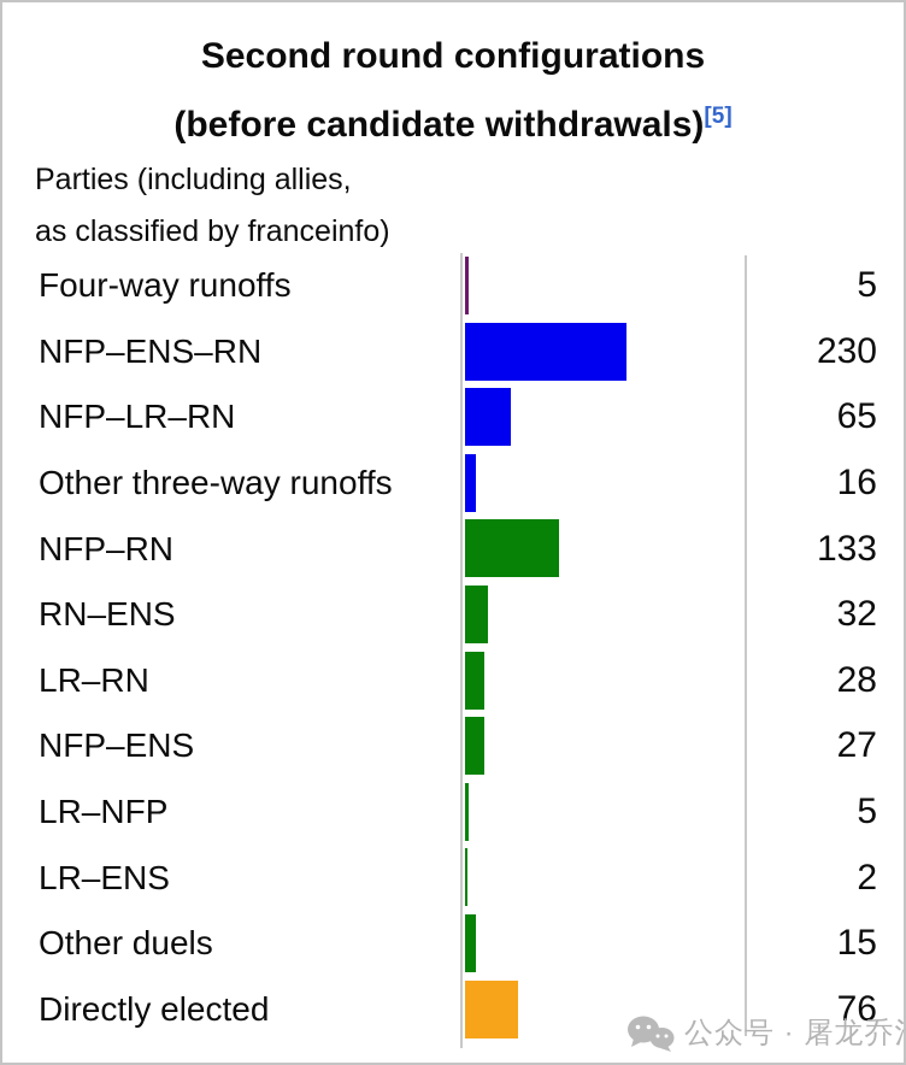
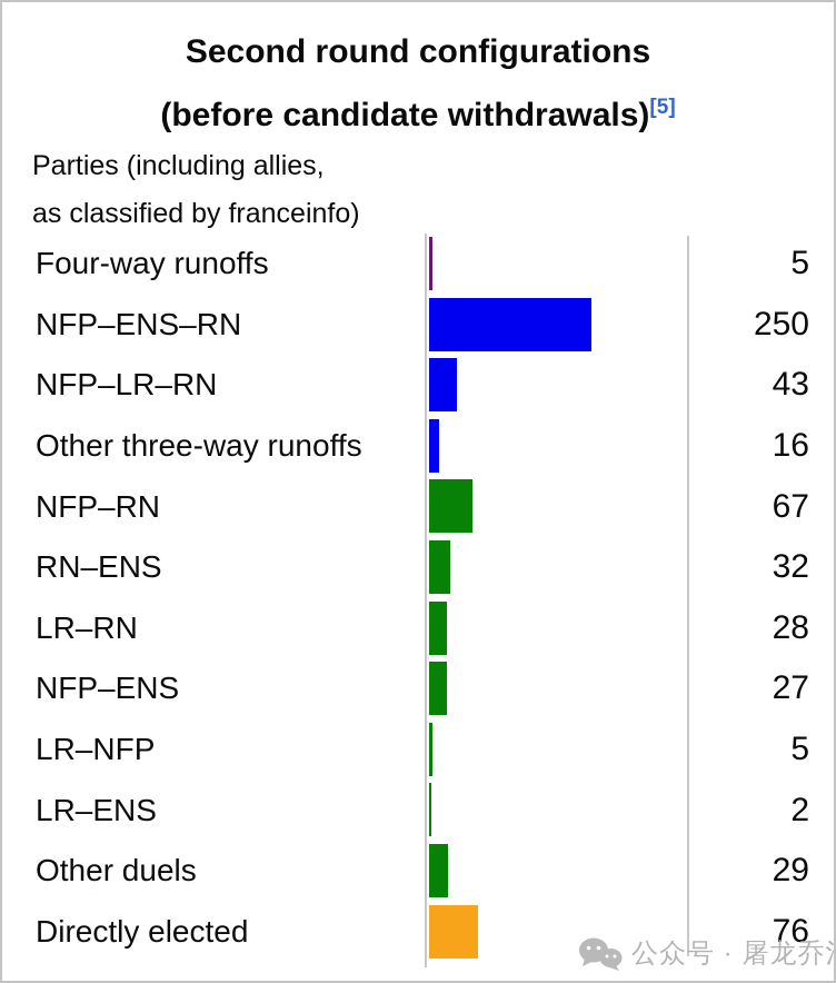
NFP–ENS–RN: 230 -> 250
NFP–LR–RN: 65 -> 43
NFP–RN: 133 -> 67
Other duels: 15 -> 29
